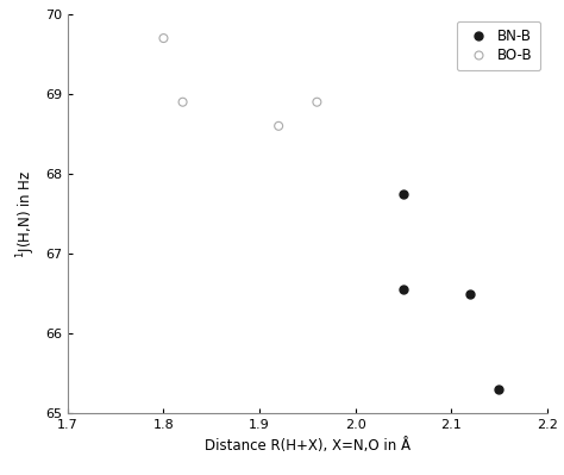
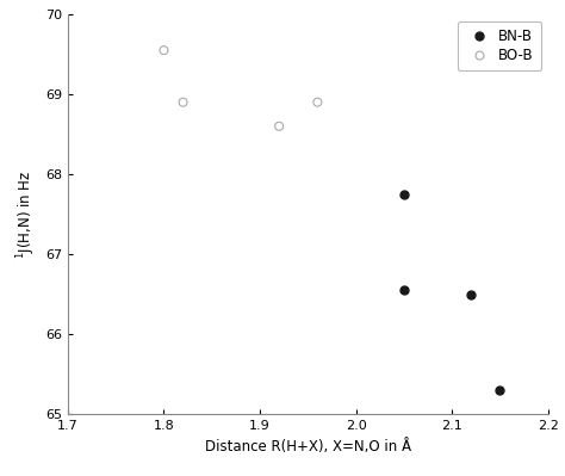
BO-B/1.8: 69.70 -> 69.55
